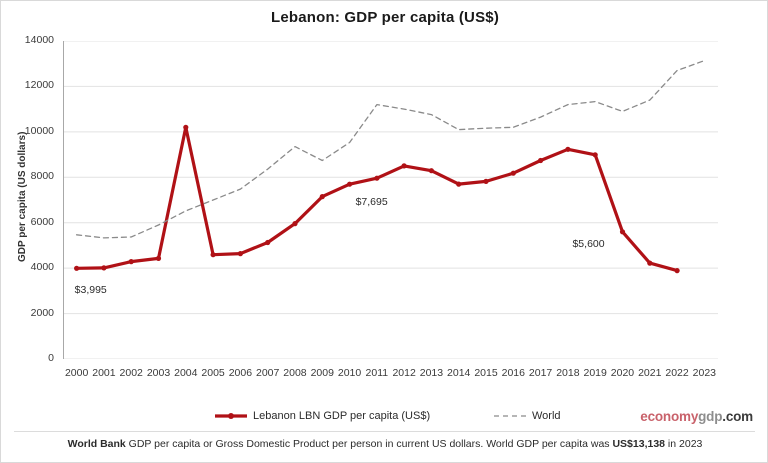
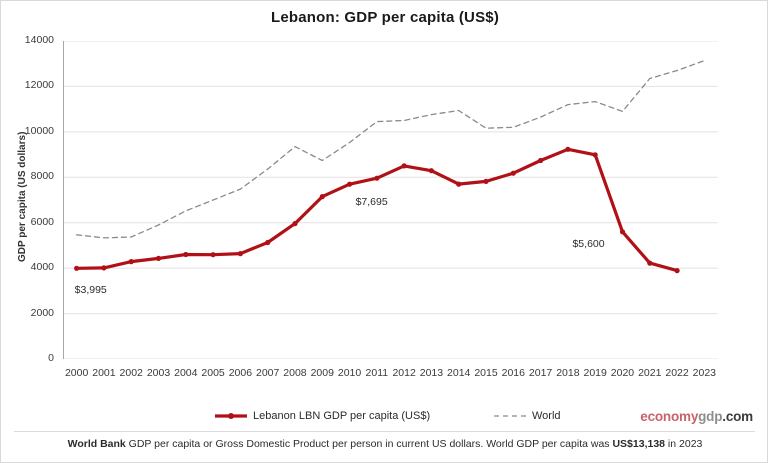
Lebanon LBN GDP per capita (US$)/2004: 10200 -> 4600
World/2011: 11200 -> 10400
World/2012: 11000 -> 10500
World/2014: 10100 -> 10900
World/2021: 11400 -> 12400
